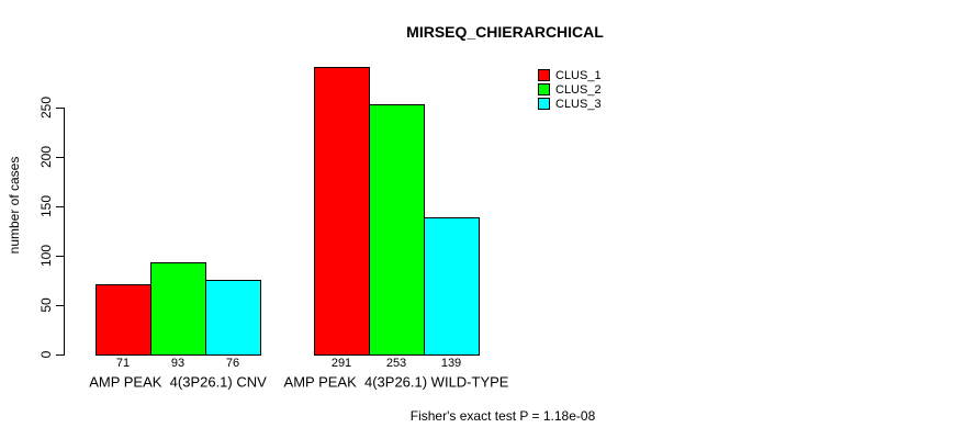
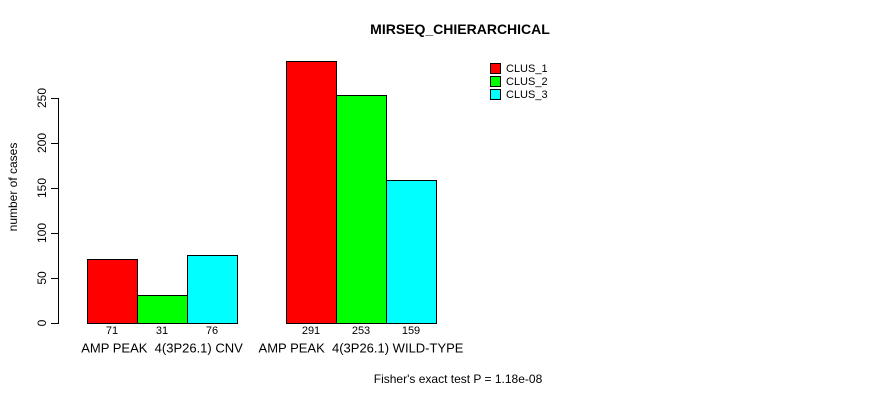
CLUS_2/AMP PEAK 4(3P26.1) CNV: 93 -> 31
CLUS_3/AMP PEAK 4(3P26.1) WILD-TYPE: 139 -> 159
